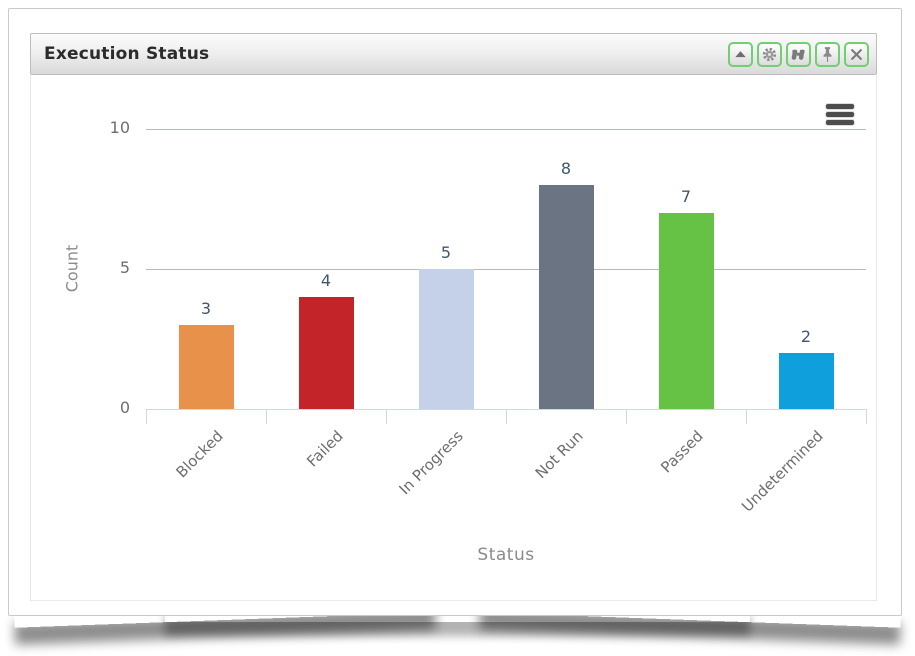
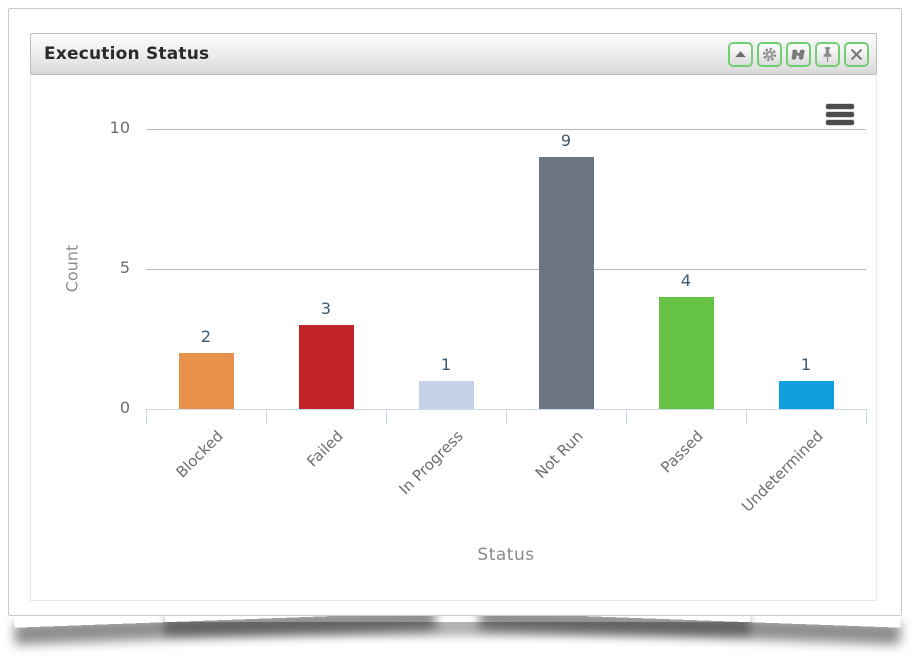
Blocked: 3 -> 2
Failed: 4 -> 3
In Progress: 5 -> 1
Not Run: 8 -> 9
Passed: 7 -> 4
Undetermined: 2 -> 1
